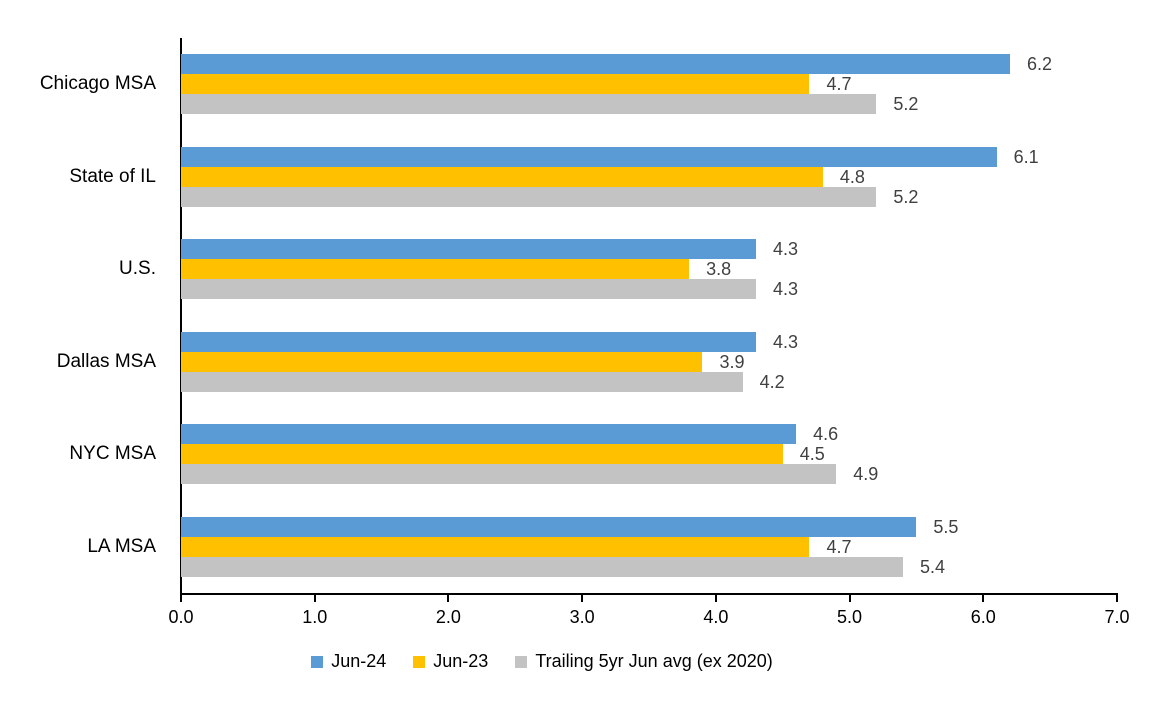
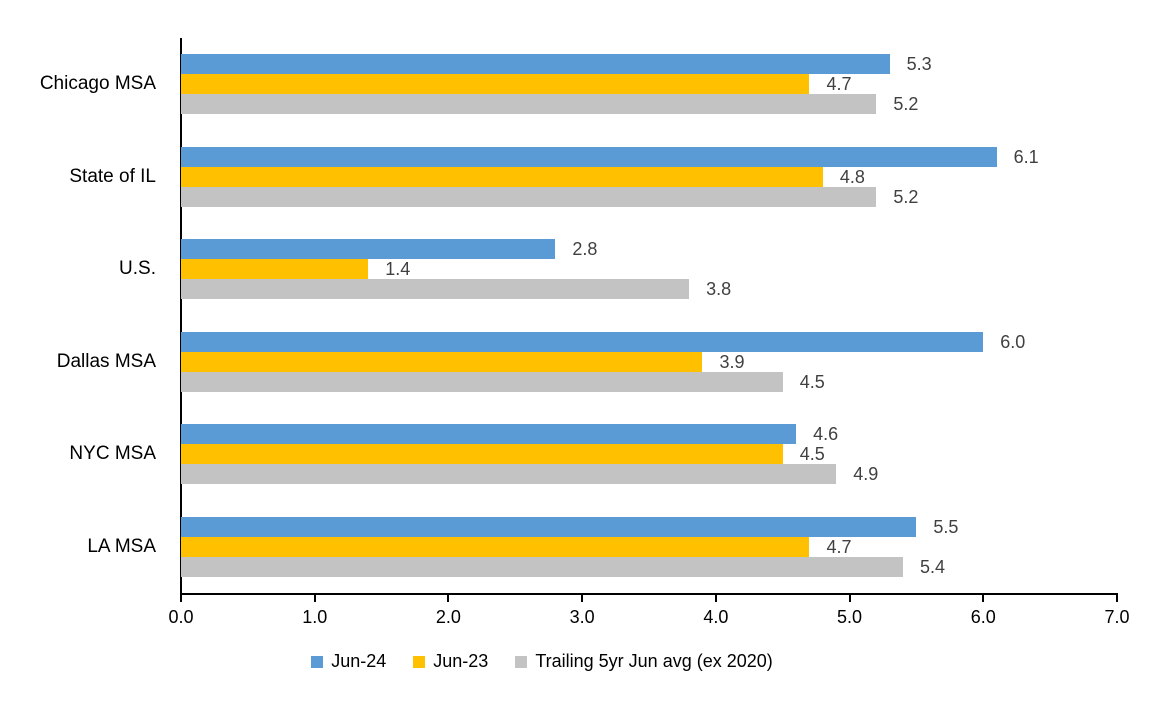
Jun-24/Chicago MSA: 6.2 -> 5.3
Jun-24/U.S.: 4.3 -> 2.8
Jun-23/U.S.: 3.8 -> 1.4
Trailing 5yr Jun avg (ex 2020)/U.S.: 4.3 -> 3.8
Jun-24/Dallas MSA: 4.3 -> 6.0
Trailing 5yr Jun avg (ex 2020)/Dallas MSA: 4.2 -> 4.5
